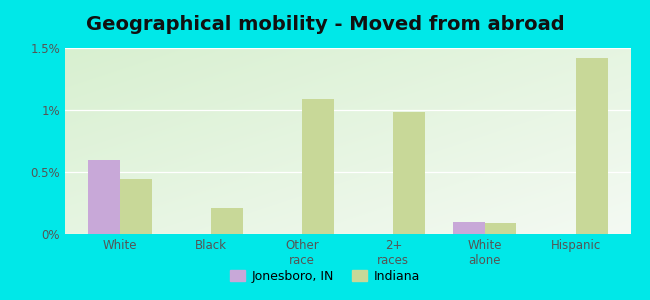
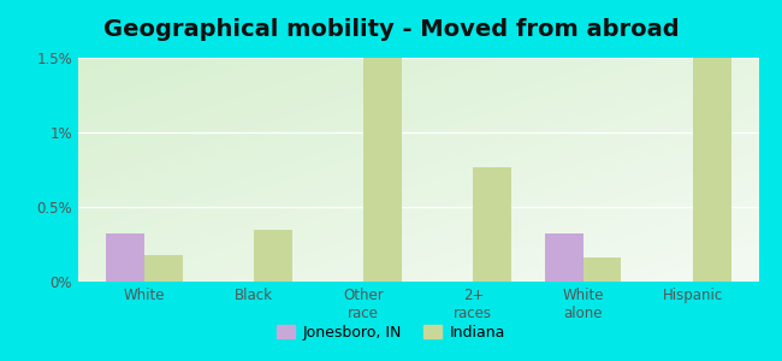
Jonesboro, IN/White: 0.60% -> 0.32%
Indiana/White: 0.44% -> 0.18%
Indiana/Black: 0.21% -> 0.35%
Indiana/Other race: 1.09% -> 1.50%
Indiana/2+ races: 0.98% -> 0.77%
Jonesboro, IN/White alone: 0.10% -> 0.32%
Indiana/White alone: 0.09% -> 0.16%
Indiana/Hispanic: 1.42% -> 1.50%
